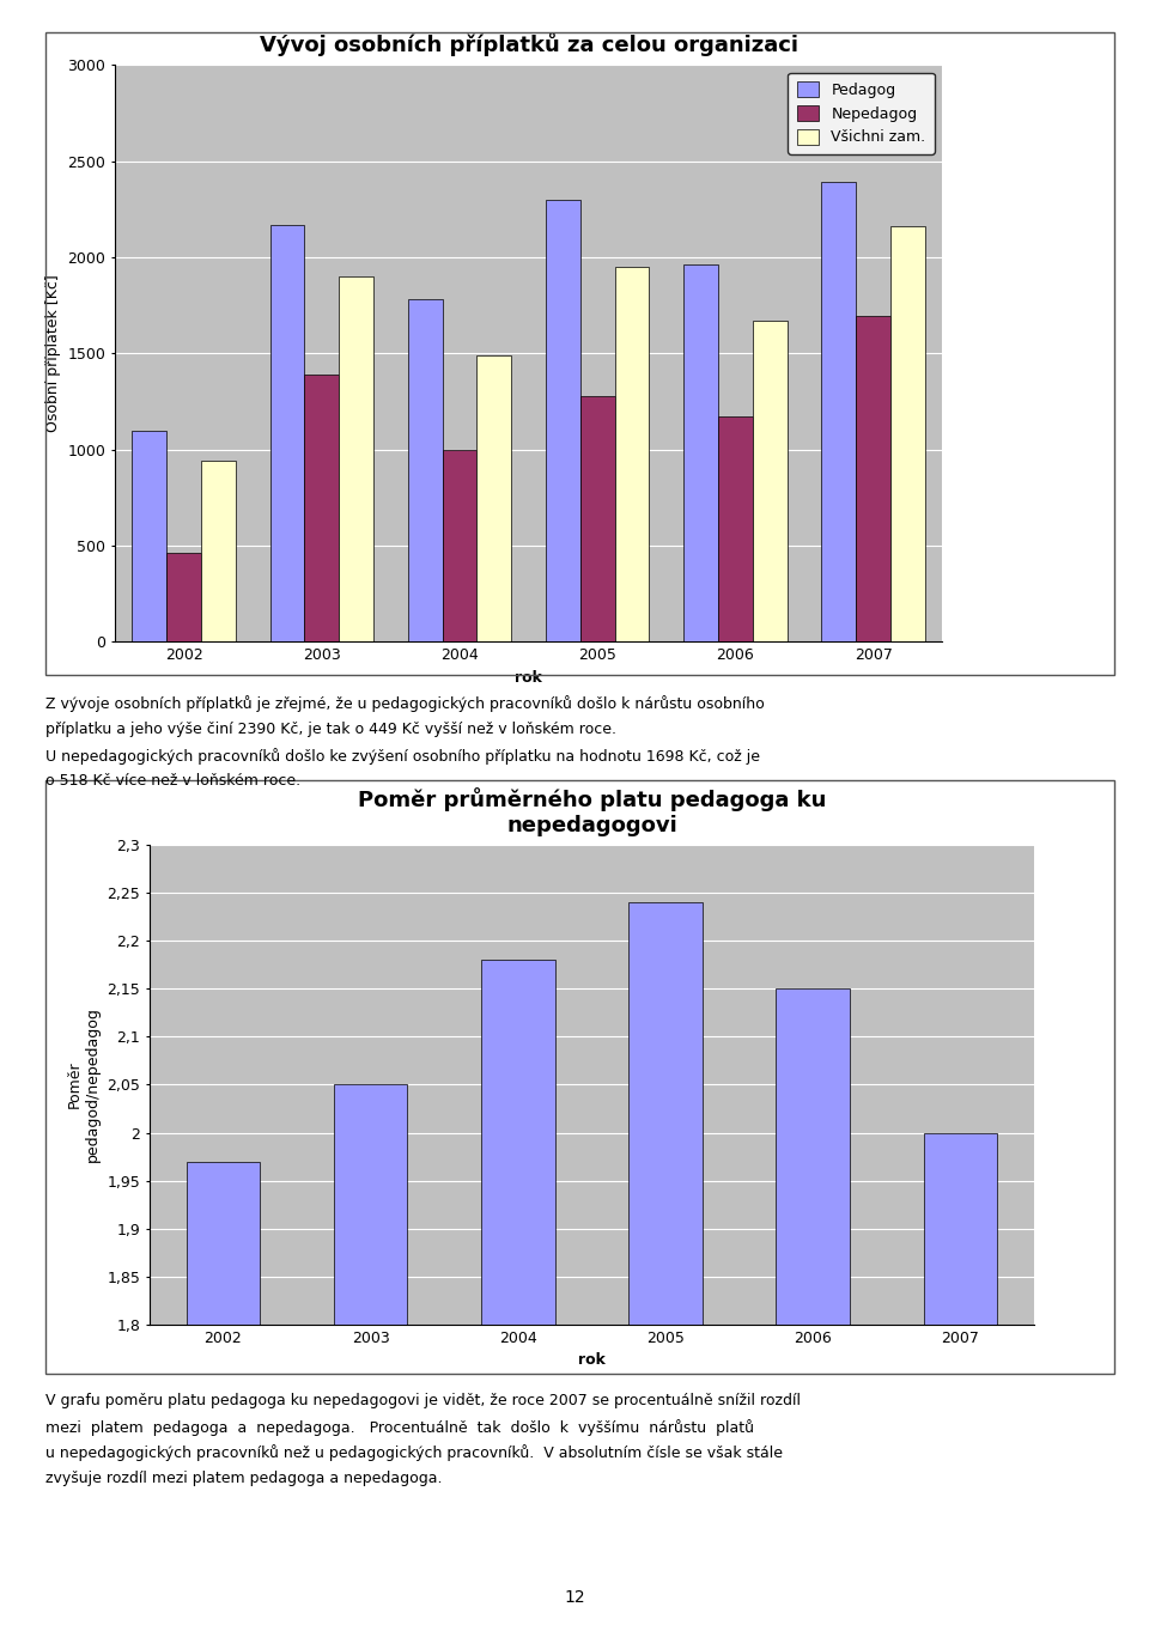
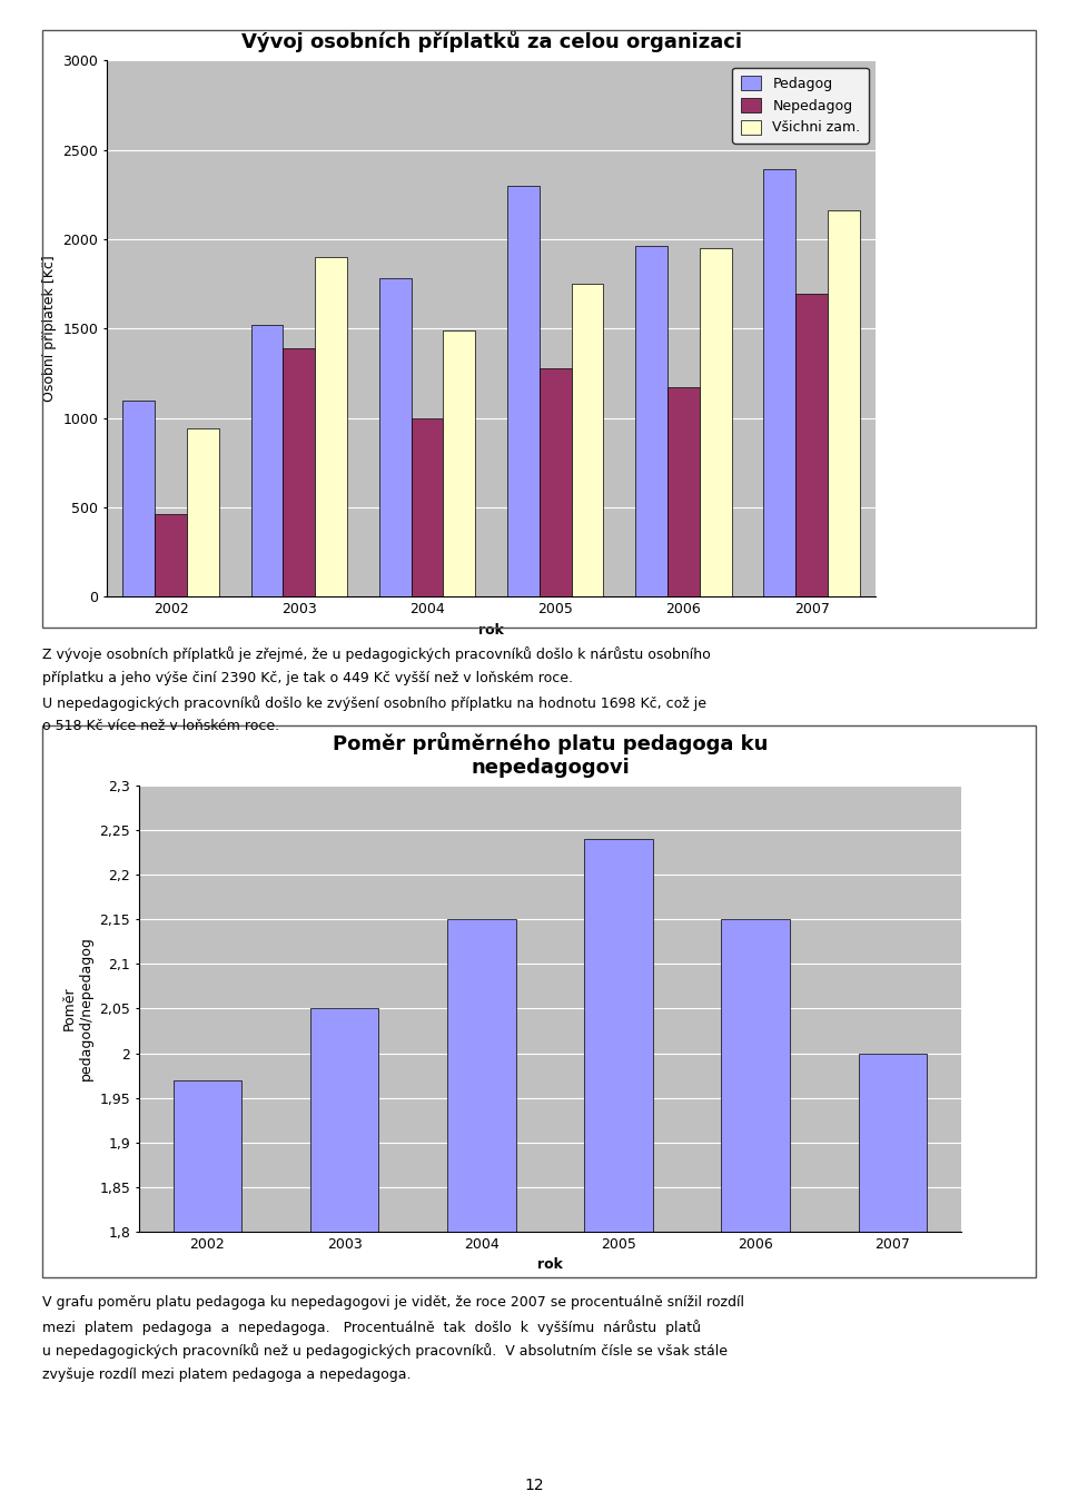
Vývoj osobních příplatků za celou organizaci/Pedagog/2003: 2170 -> 1520
Vývoj osobních příplatků za celou organizaci/Všichni zam./2005: 1950 -> 1750
Vývoj osobních příplatků za celou organizaci/Všichni zam./2006: 1670 -> 1950
Poměr průměrného platu pedagoga ku nepedagogovi/2004: 2,18 -> 2,15
